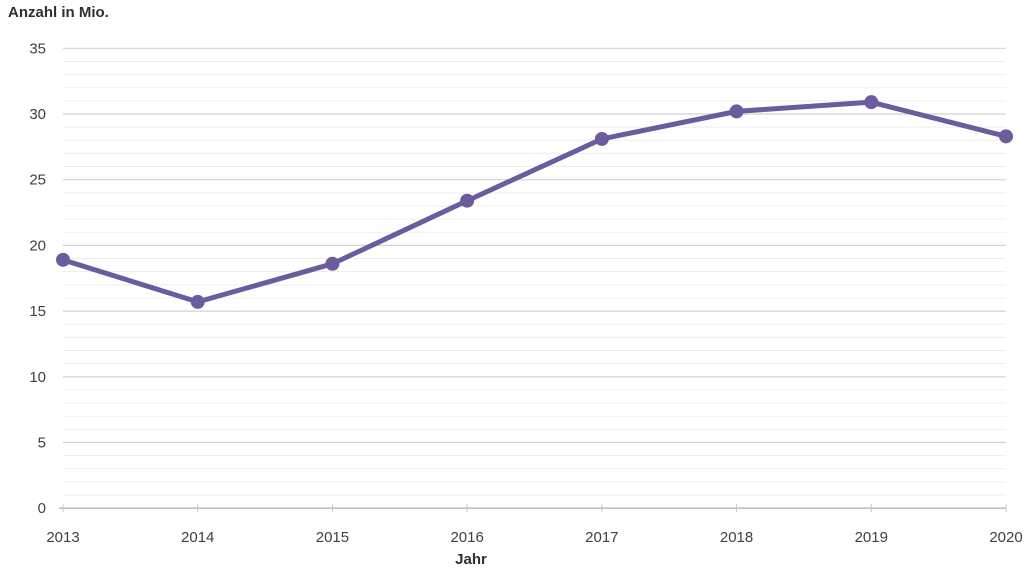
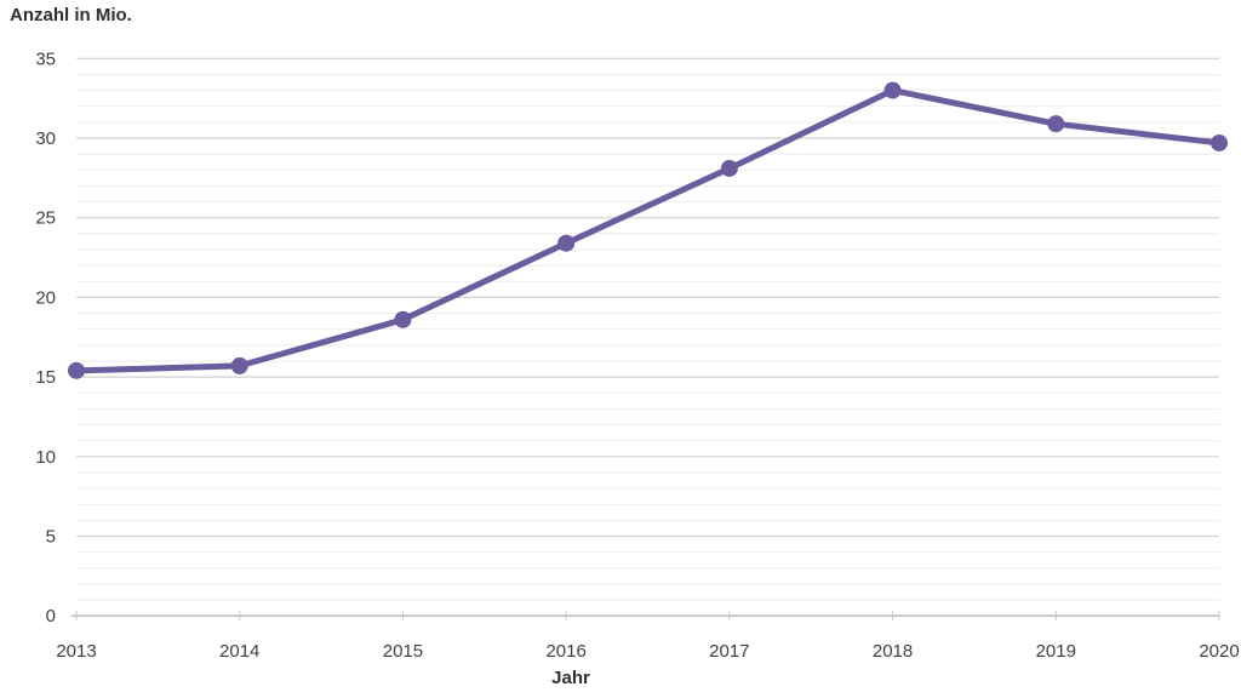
2013: 18.9 -> 15.4
2018: 30.2 -> 33.0
2020: 28.3 -> 29.7
